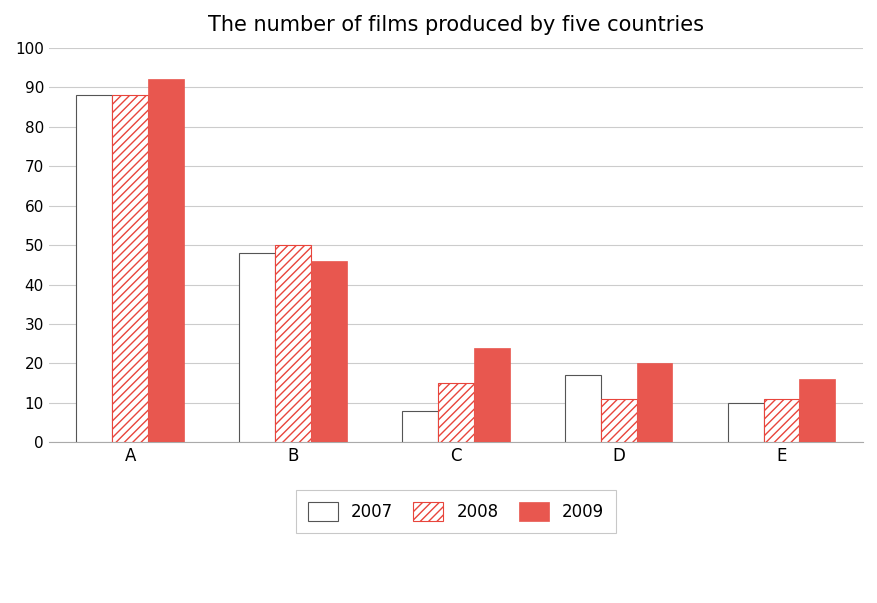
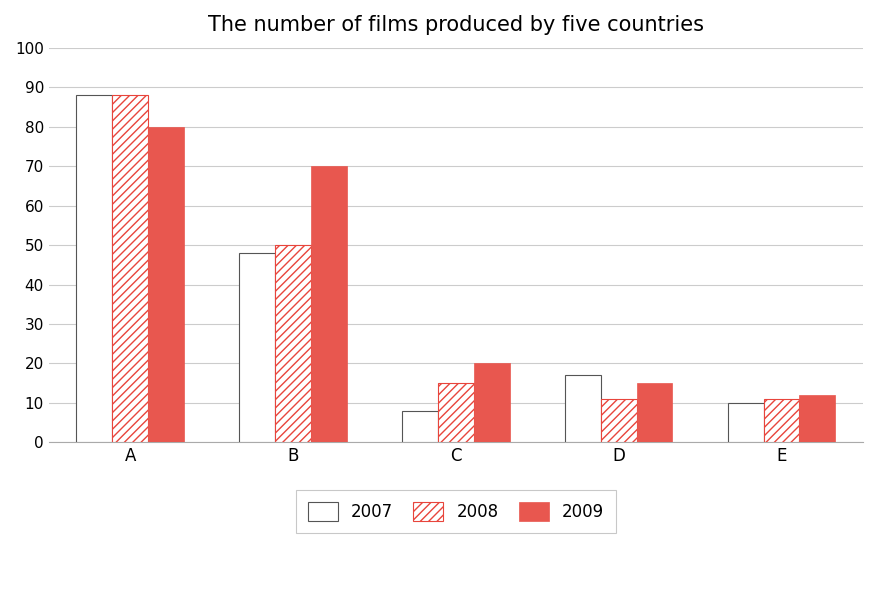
2009/A: 92 -> 80
2009/B: 46 -> 70
2009/C: 24 -> 20
2009/D: 20 -> 15
2009/E: 16 -> 12
